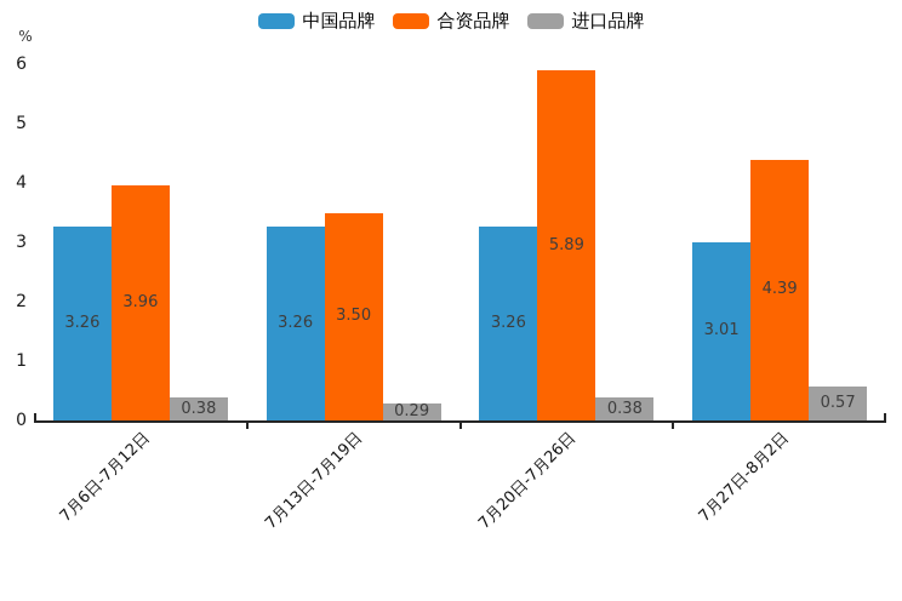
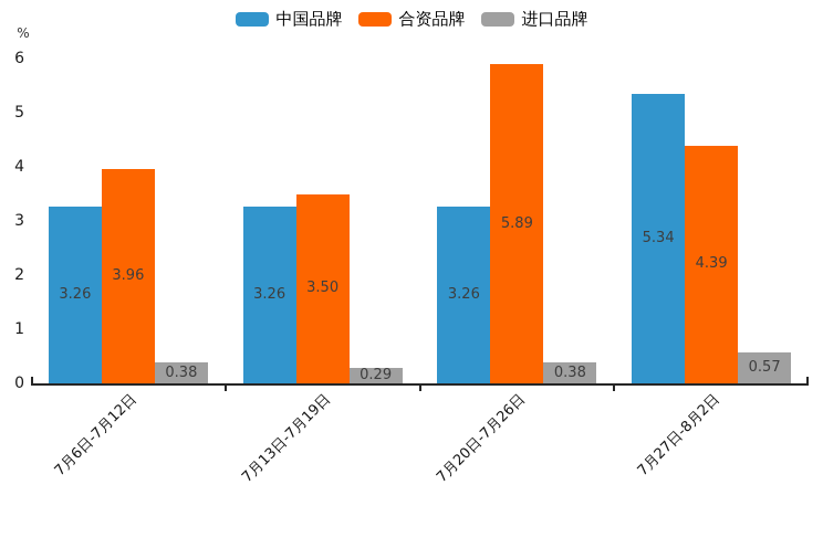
中国品牌/7月27日-8月2日: 3.01 -> 5.34
